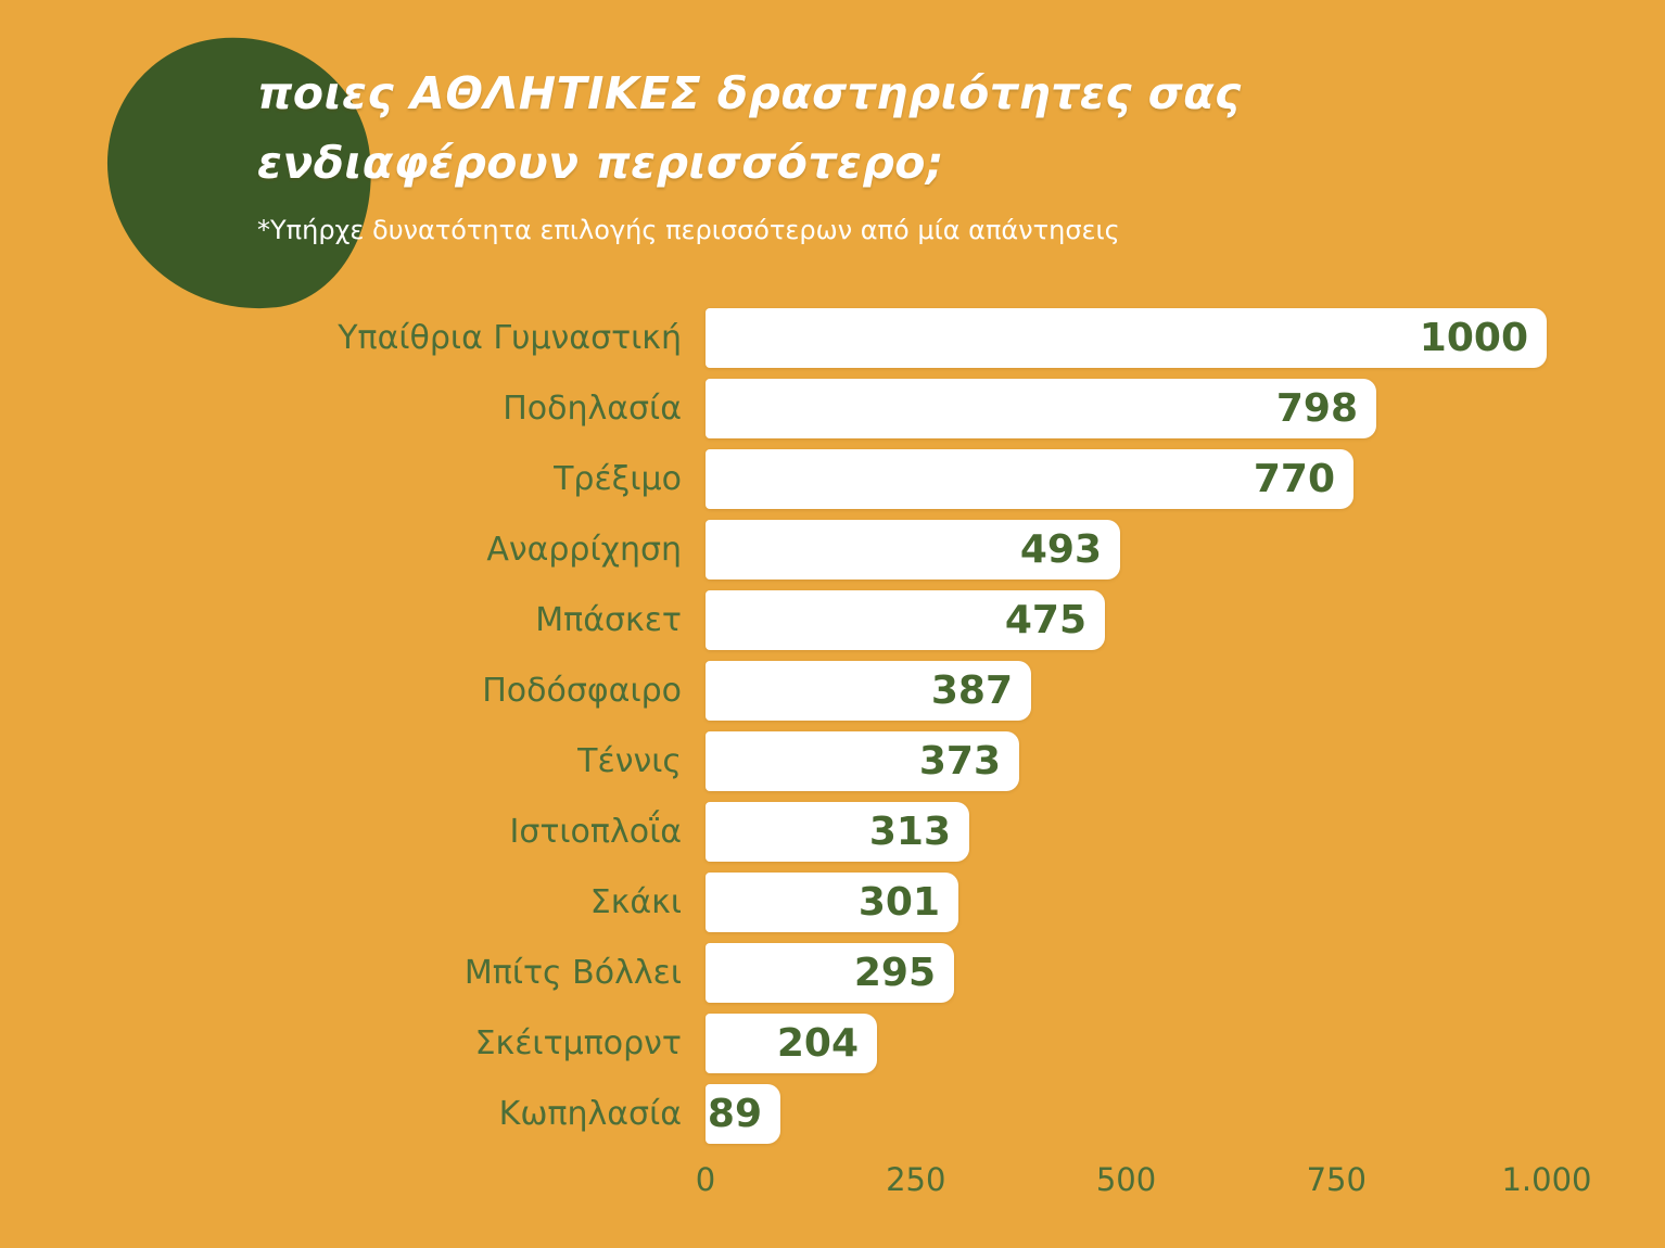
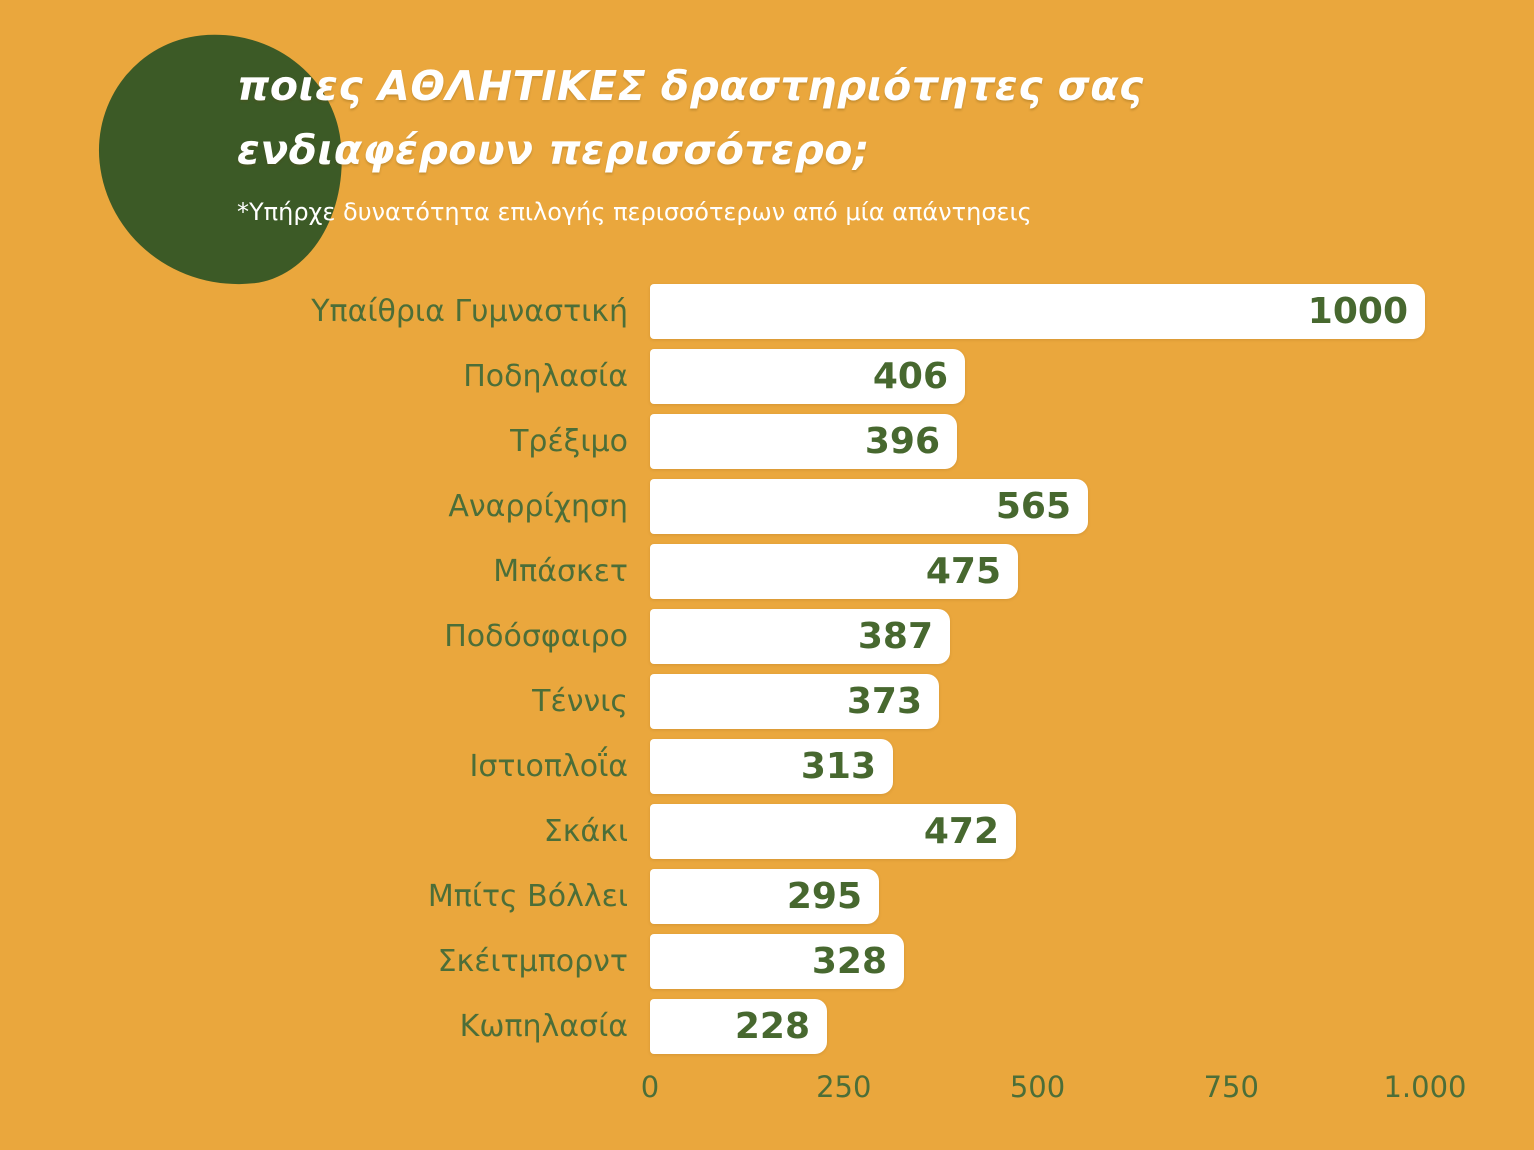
Ποδηλασία: 798 -> 406
Τρέξιμο: 770 -> 396
Αναρρίχηση: 493 -> 565
Σκάκι: 301 -> 472
Σκέιτμπορντ: 204 -> 328
Κωπηλασία: 89 -> 228
